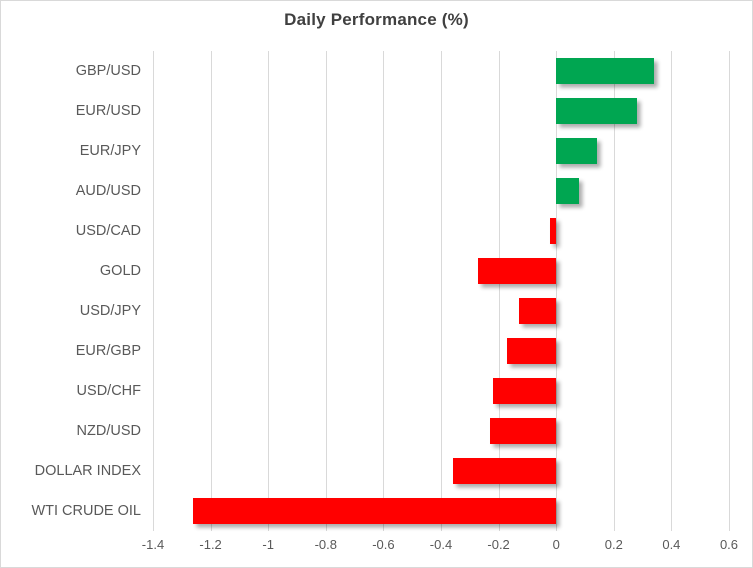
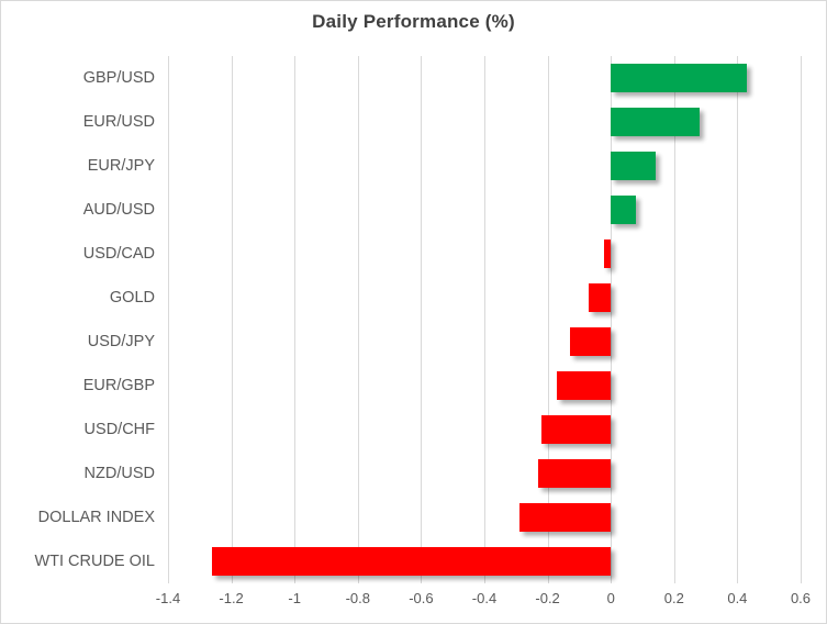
GBP/USD: 0.34 -> 0.43
GOLD: -0.27 -> -0.07
DOLLAR INDEX: -0.36 -> -0.29
